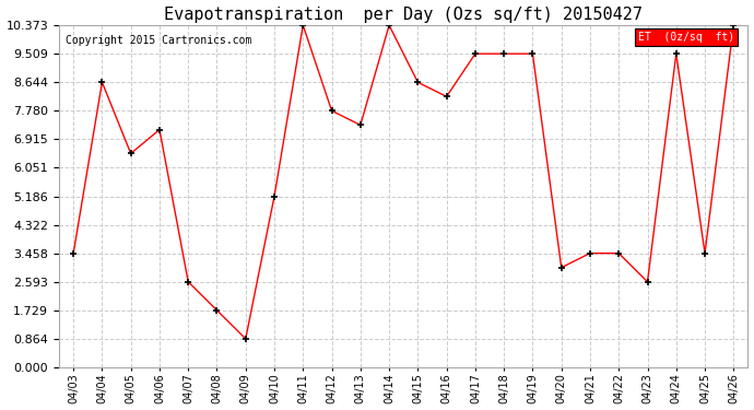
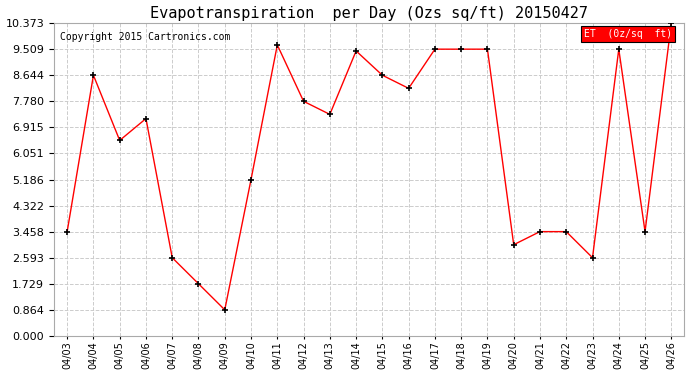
04/11: 10.37 -> 9.65
04/14: 10.37 -> 9.45
